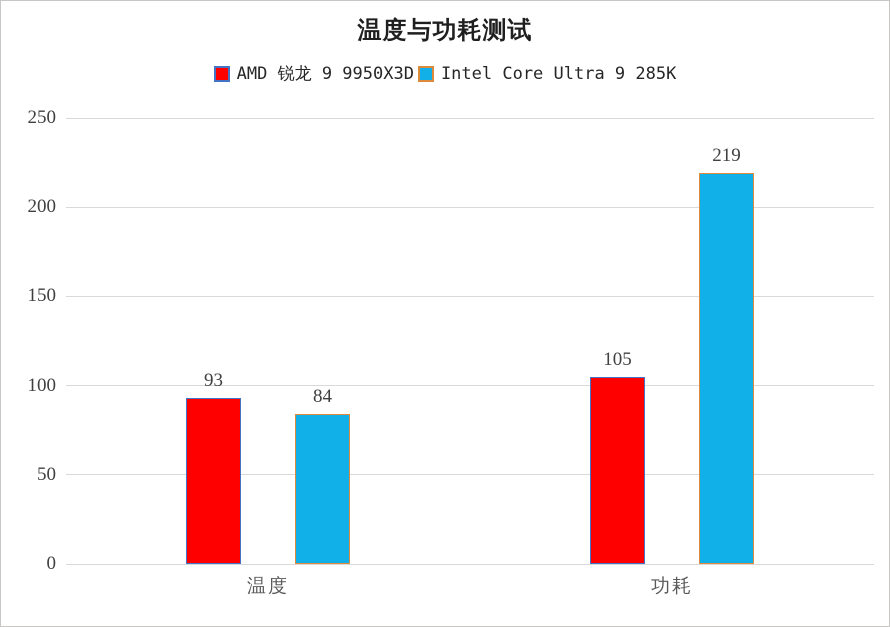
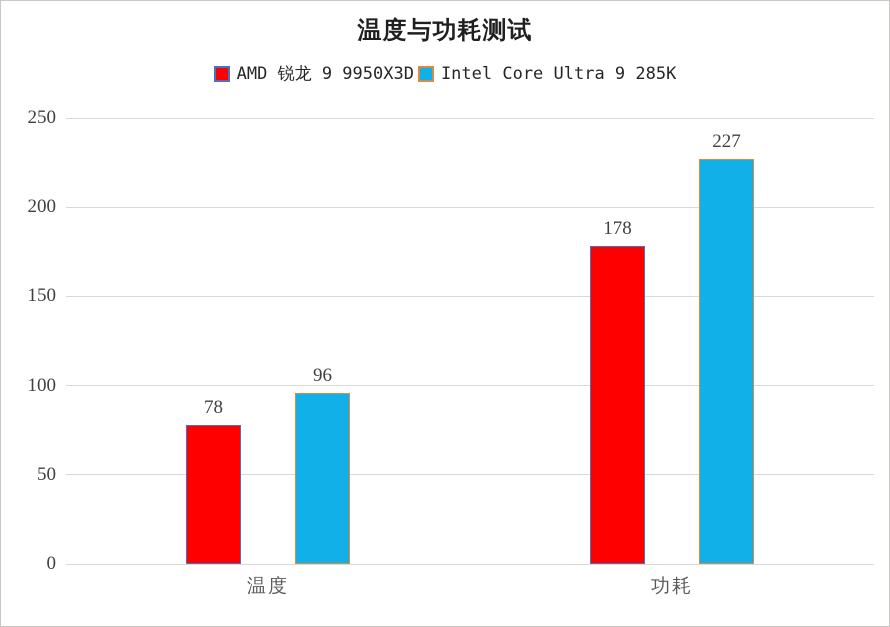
AMD 锐龙 9 9950X3D/温度: 93 -> 78
Intel Core Ultra 9 285K/温度: 84 -> 96
AMD 锐龙 9 9950X3D/功耗: 105 -> 178
Intel Core Ultra 9 285K/功耗: 219 -> 227
